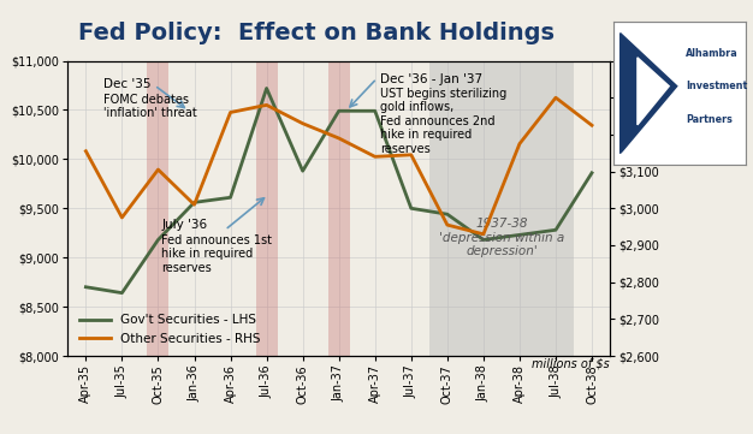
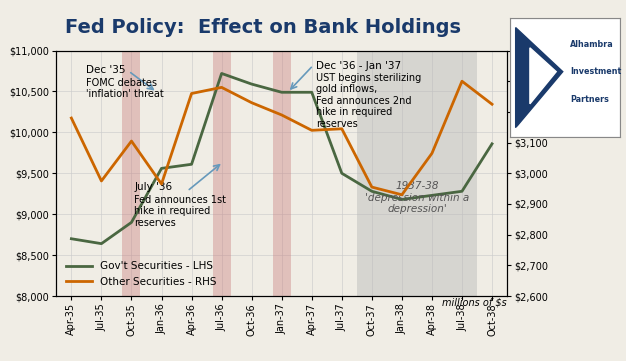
Other Securities - RHS/Apr-35: $3,155 -> $3,180
Gov't Securities - LHS/Oct-35: $9,180 -> $8,900
Other Securities - RHS/Jan-36: $3,010 -> $2,965
Gov't Securities - LHS/Oct-36: $9,880 -> $10,590
Gov't Securities - LHS/Oct-37: $9,440 -> $9,280
Other Securities - RHS/Apr-38: $3,175 -> $3,065
